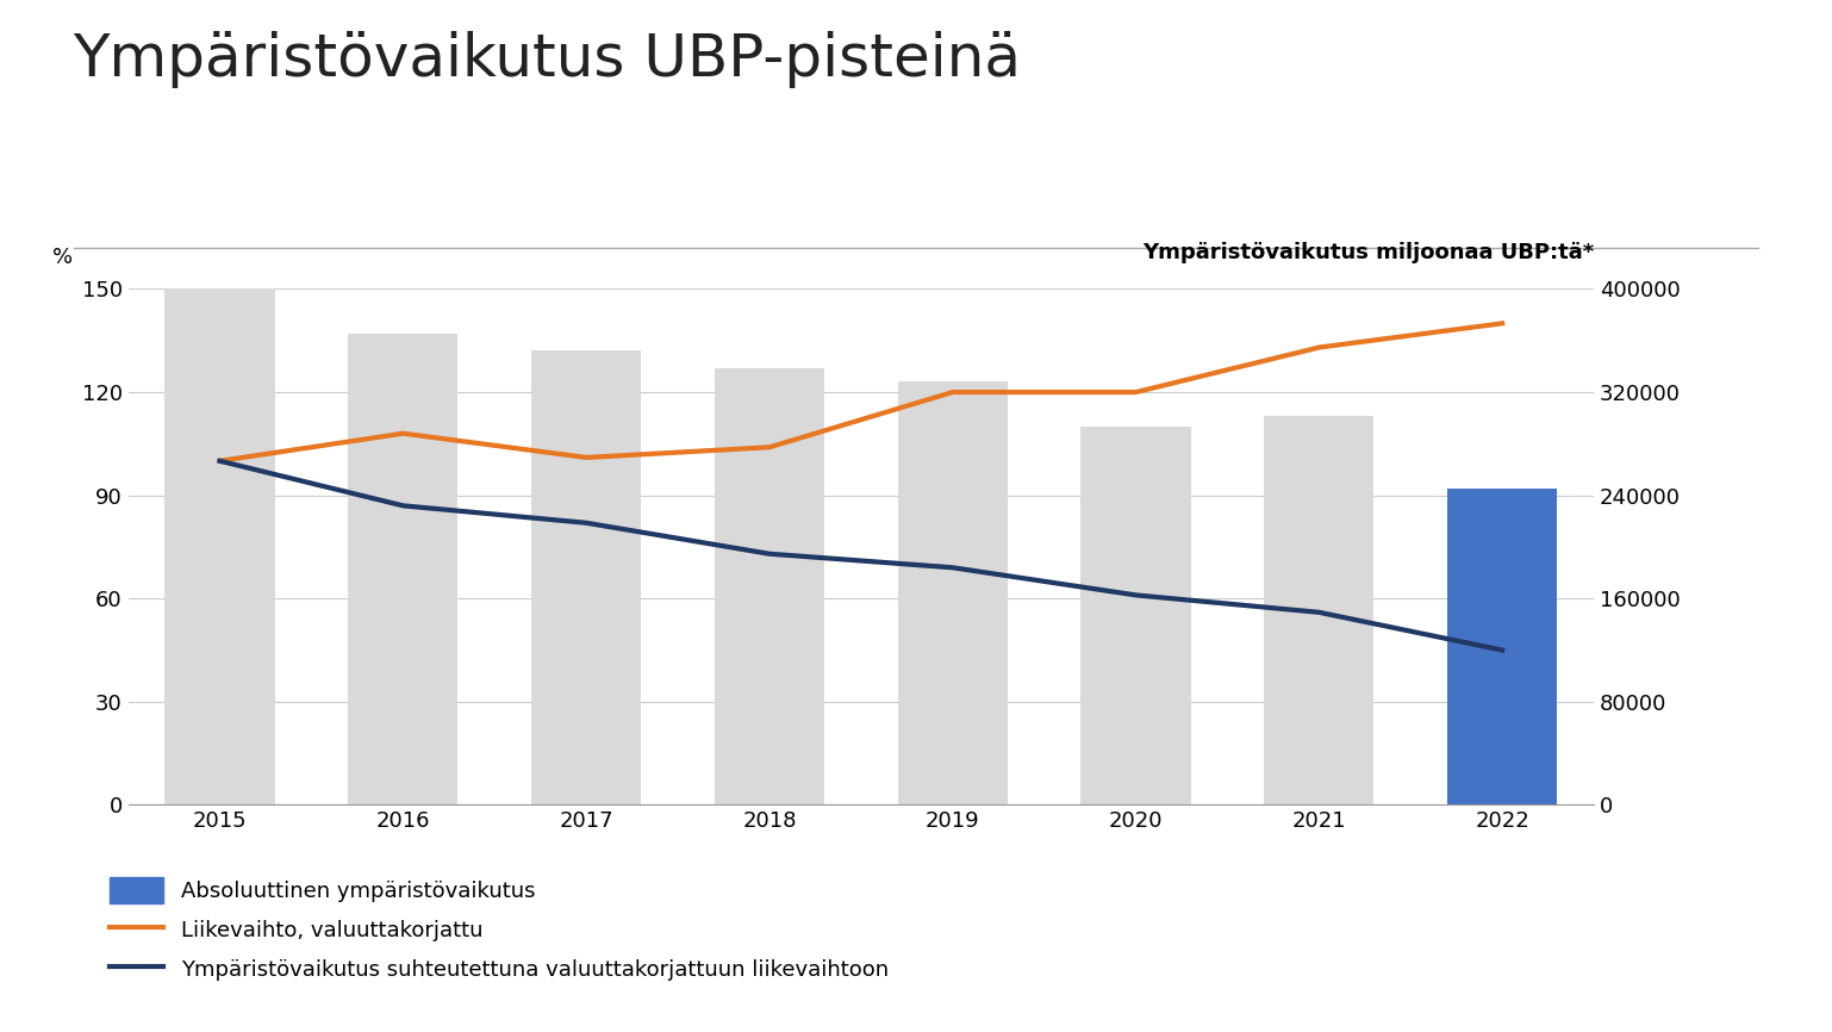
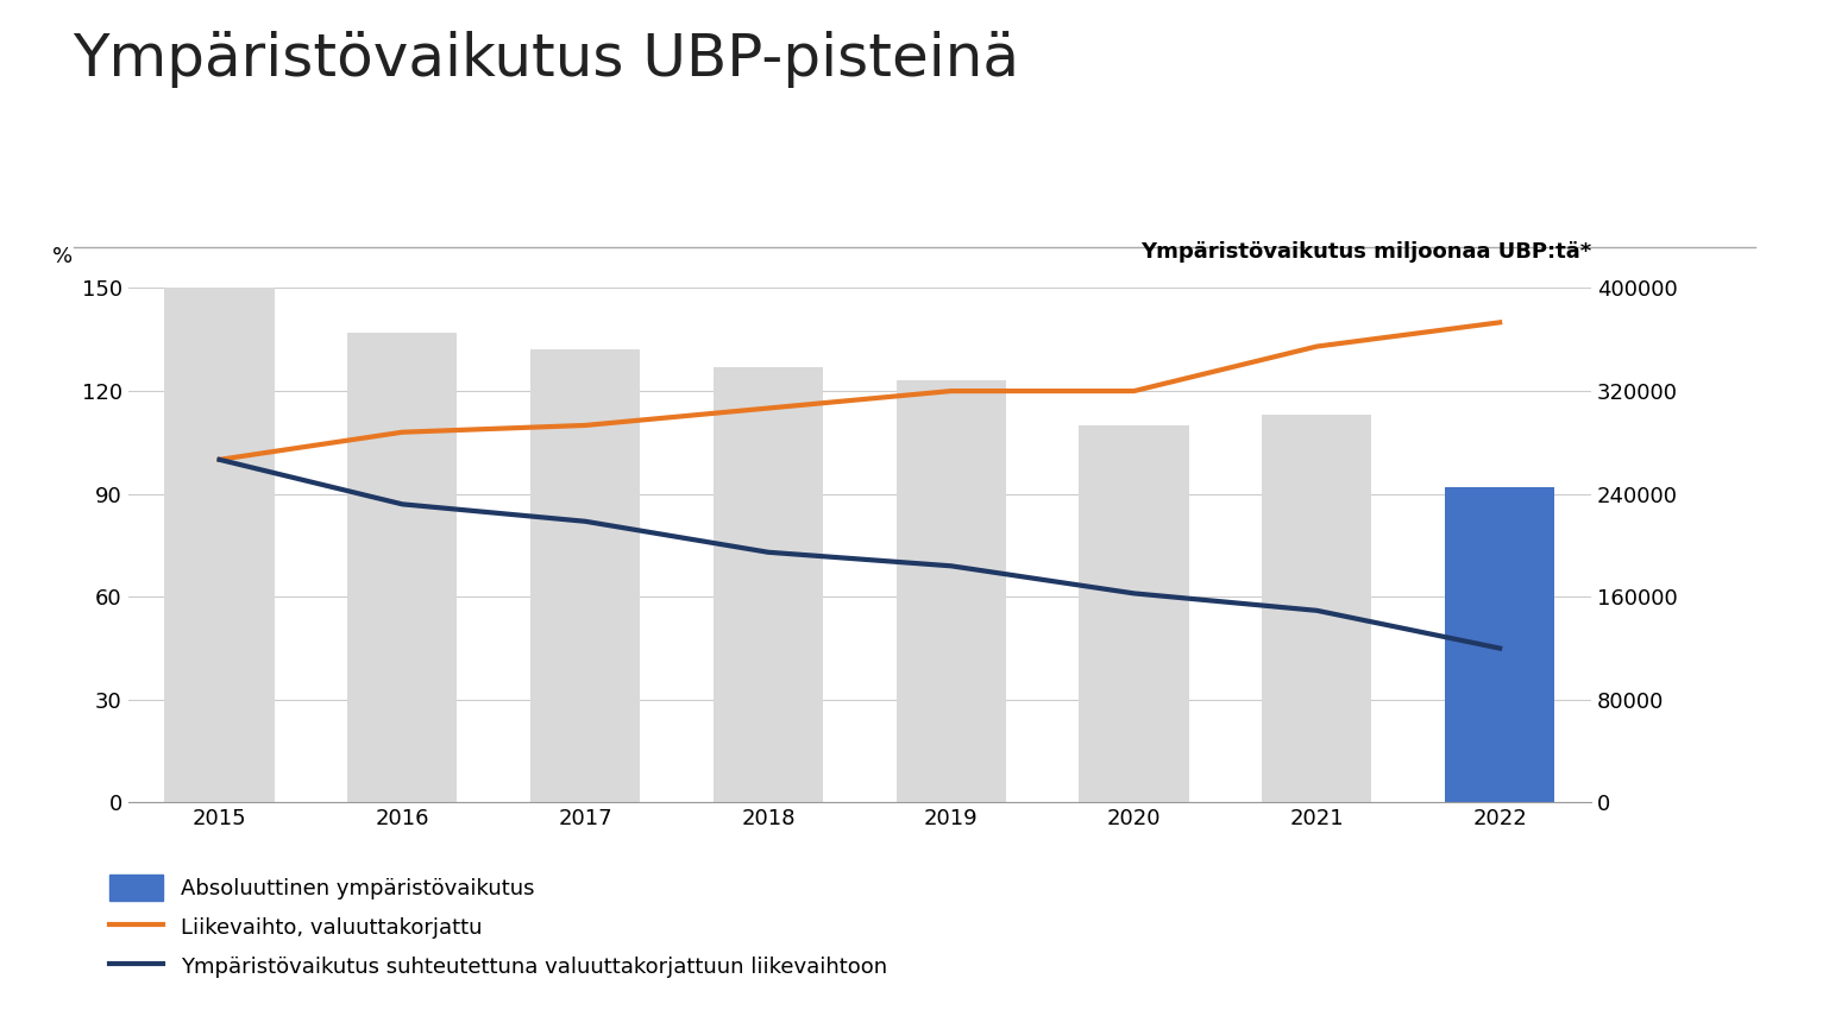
Liikevaihto, valuuttakorjattu/2017: 101 -> 110
Liikevaihto, valuuttakorjattu/2018: 104 -> 115
